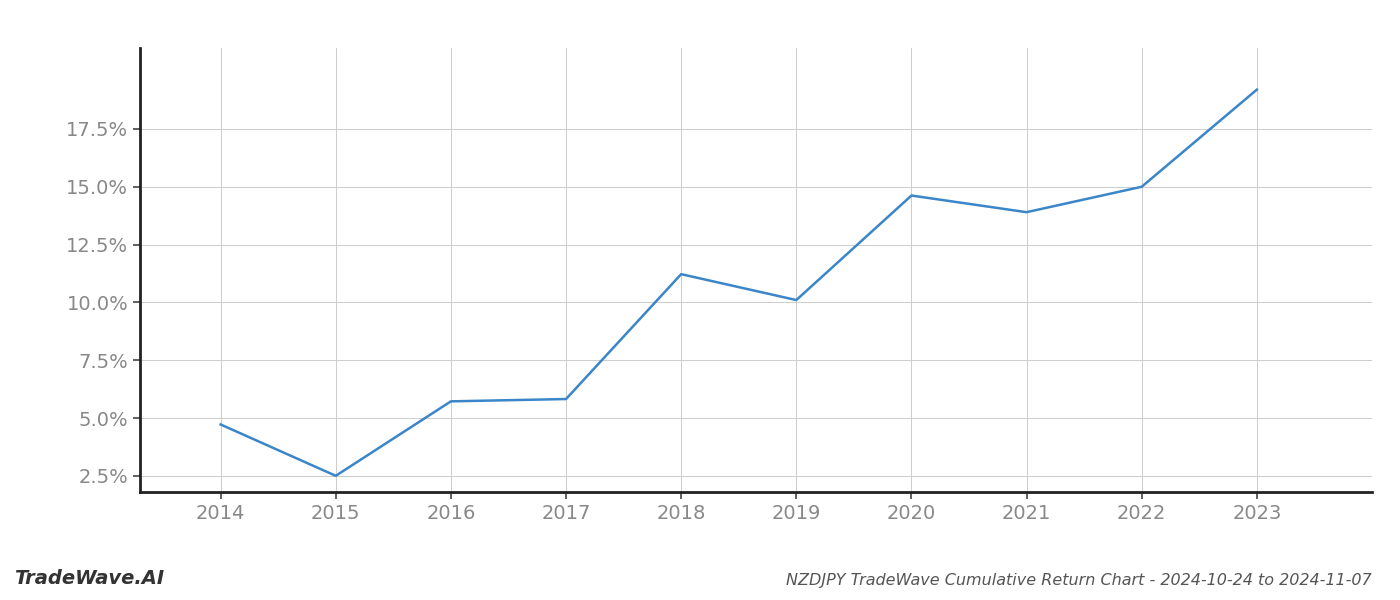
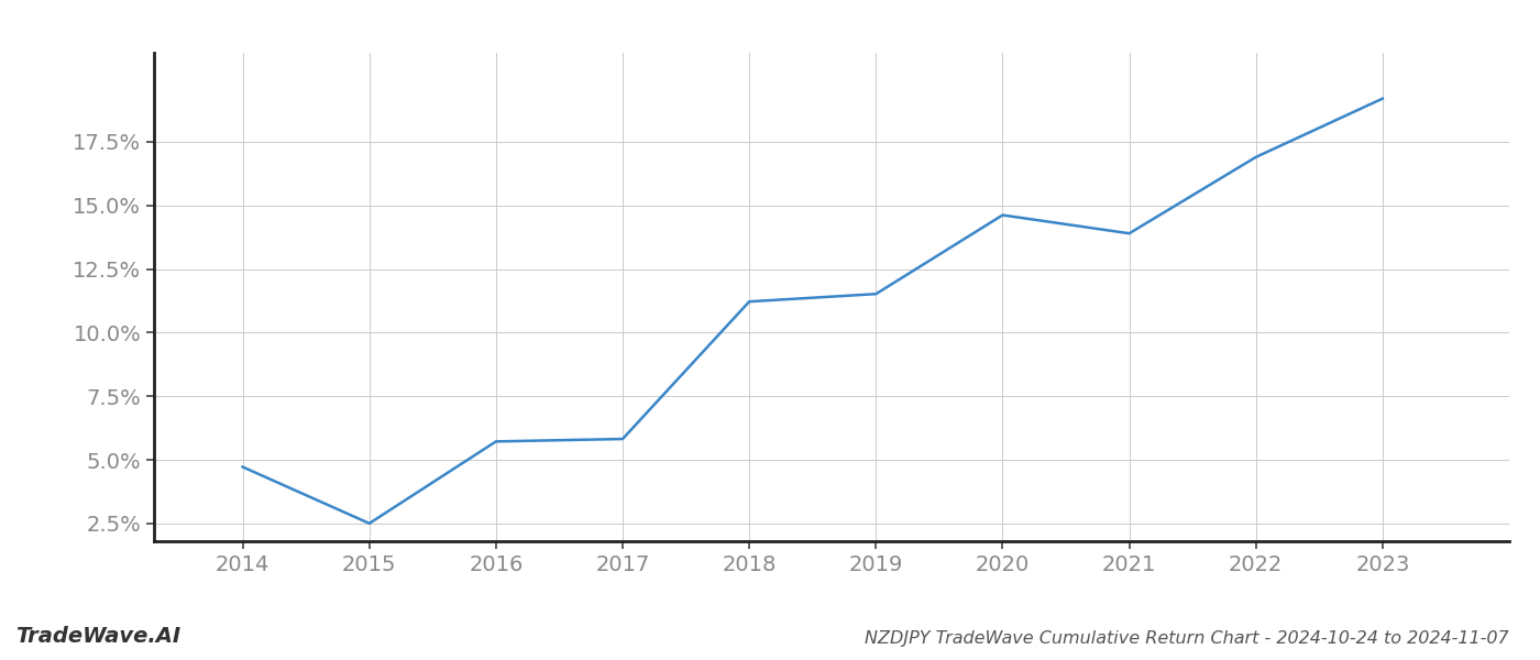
2019: 10.10% -> 11.52%
2022: 15.00% -> 16.90%
